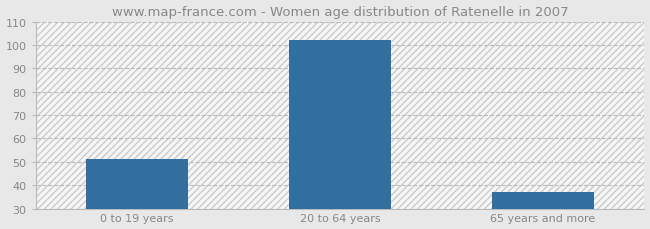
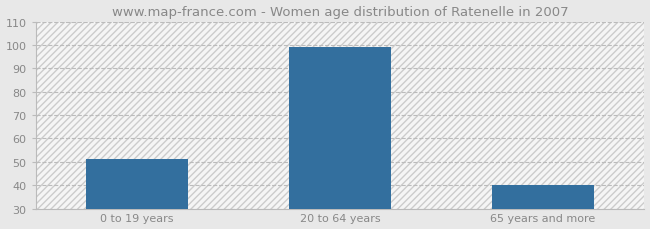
20 to 64 years: 102 -> 99
65 years and more: 37 -> 40
